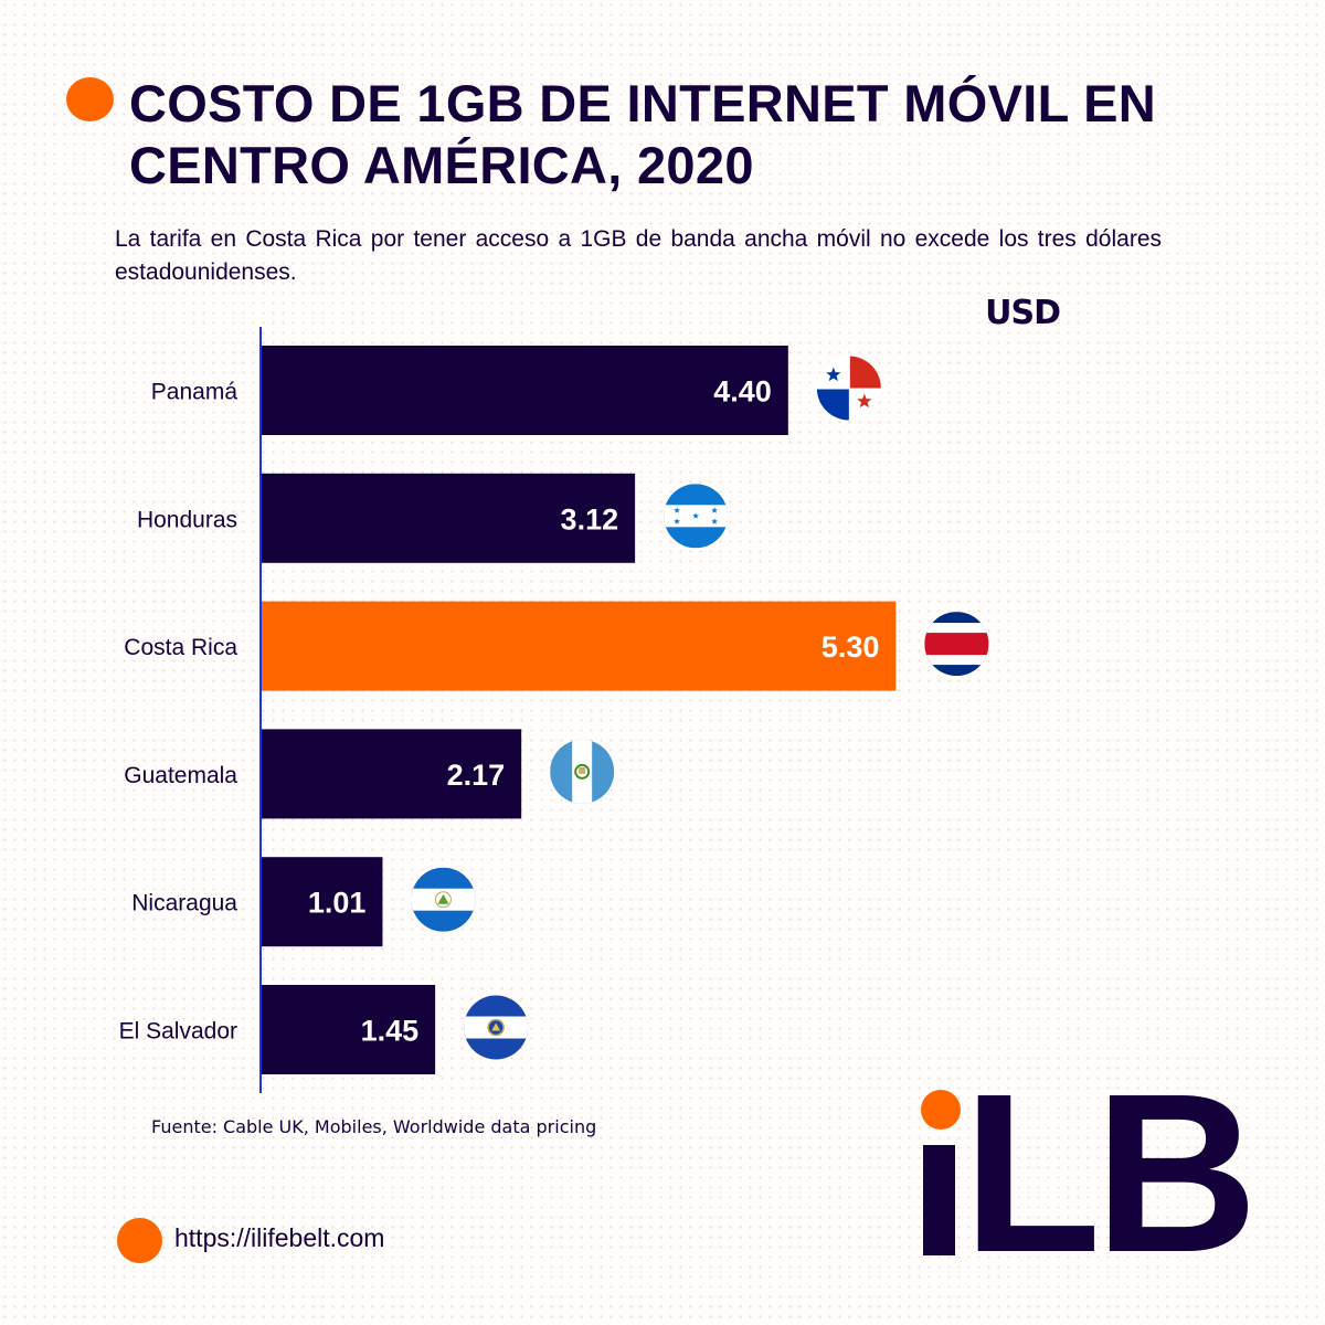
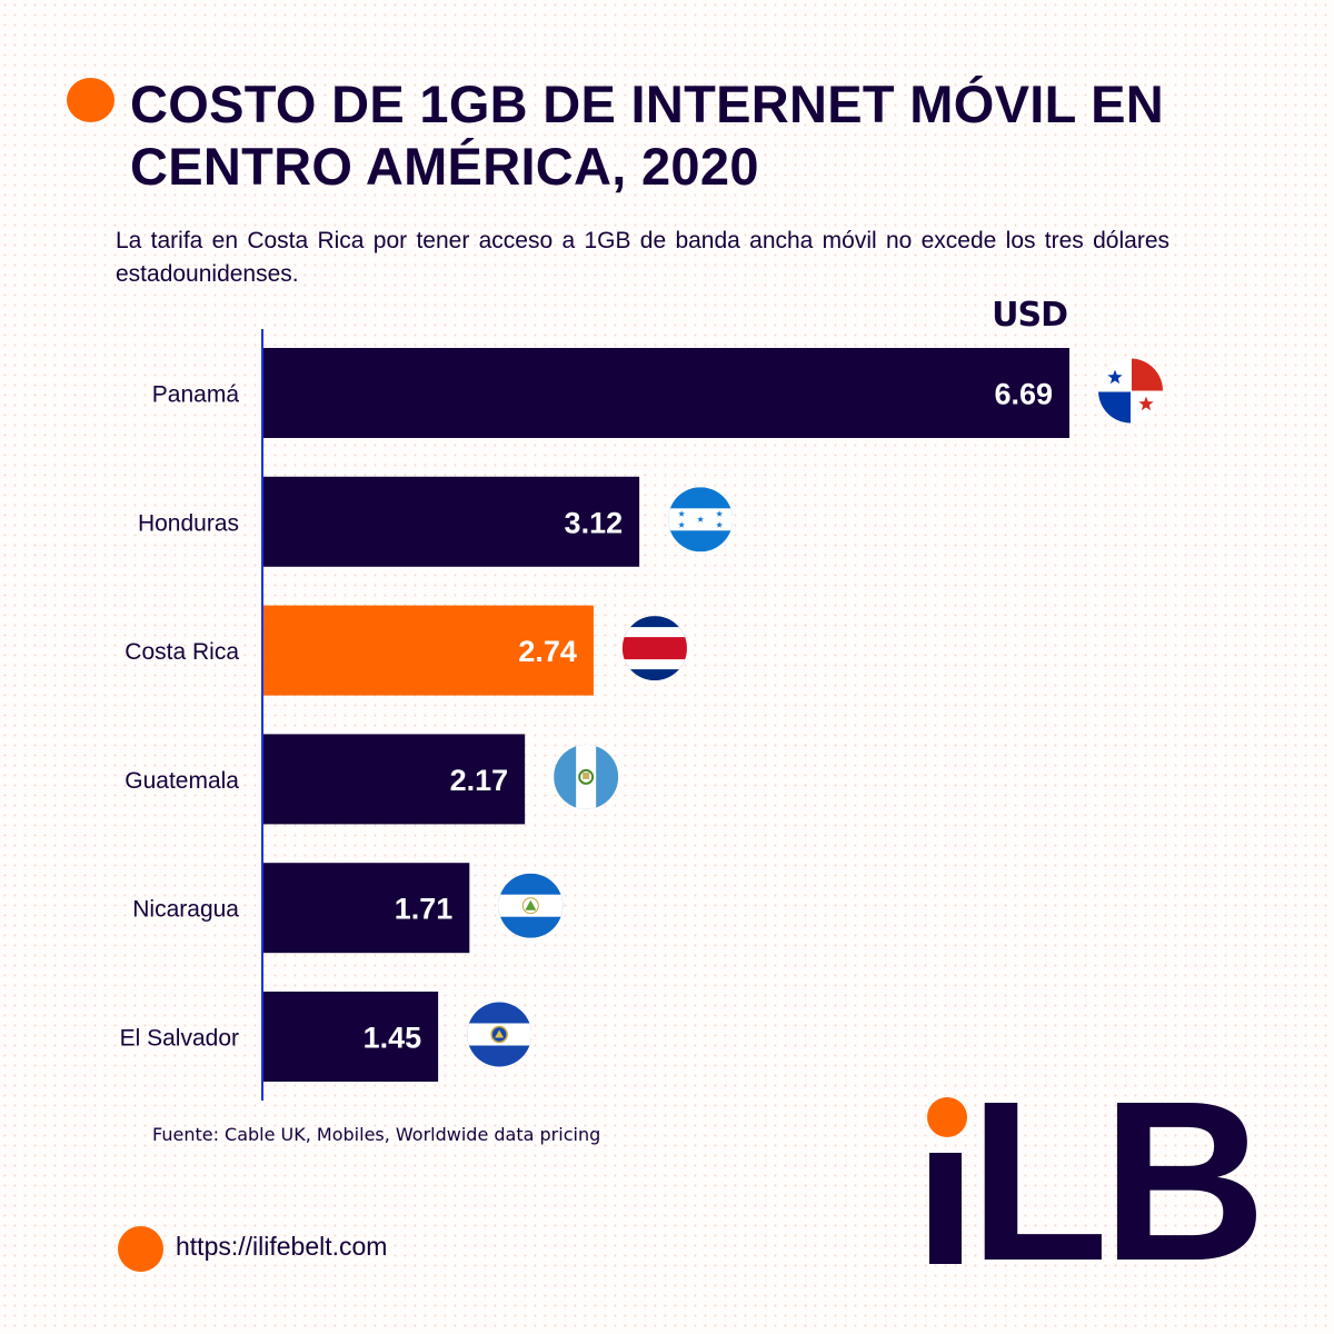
Panamá: 4.40 -> 6.69
Costa Rica: 5.30 -> 2.74
Nicaragua: 1.01 -> 1.71
